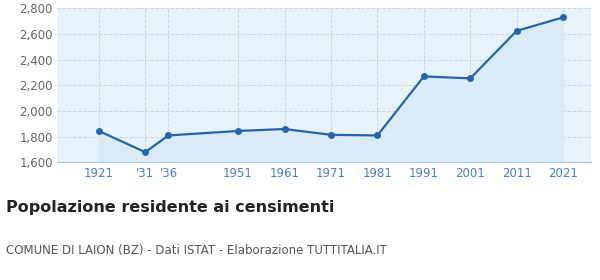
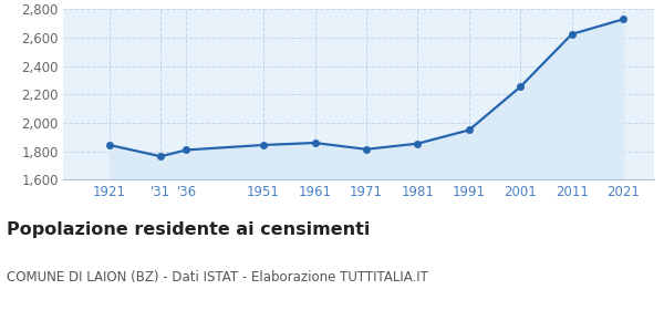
'31: 1,680 -> 1,760
1981: 1,810 -> 1,860
1991: 2,270 -> 1,950
